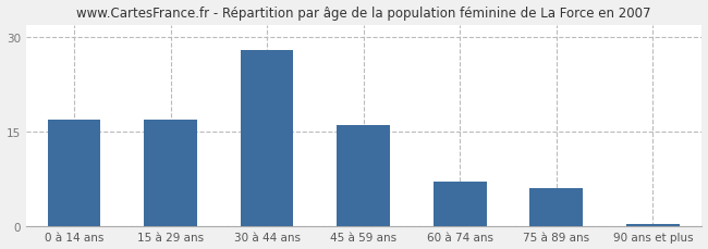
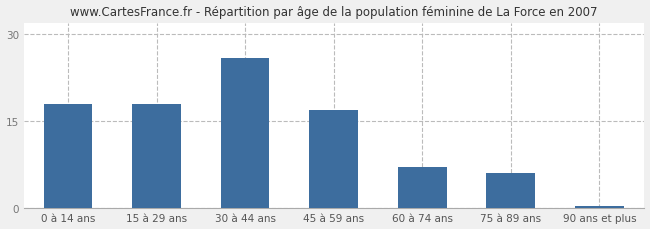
0 à 14 ans: 17.0 -> 18.0
15 à 29 ans: 17.0 -> 18.0
30 à 44 ans: 28.0 -> 26.0
45 à 59 ans: 16.0 -> 17.0
